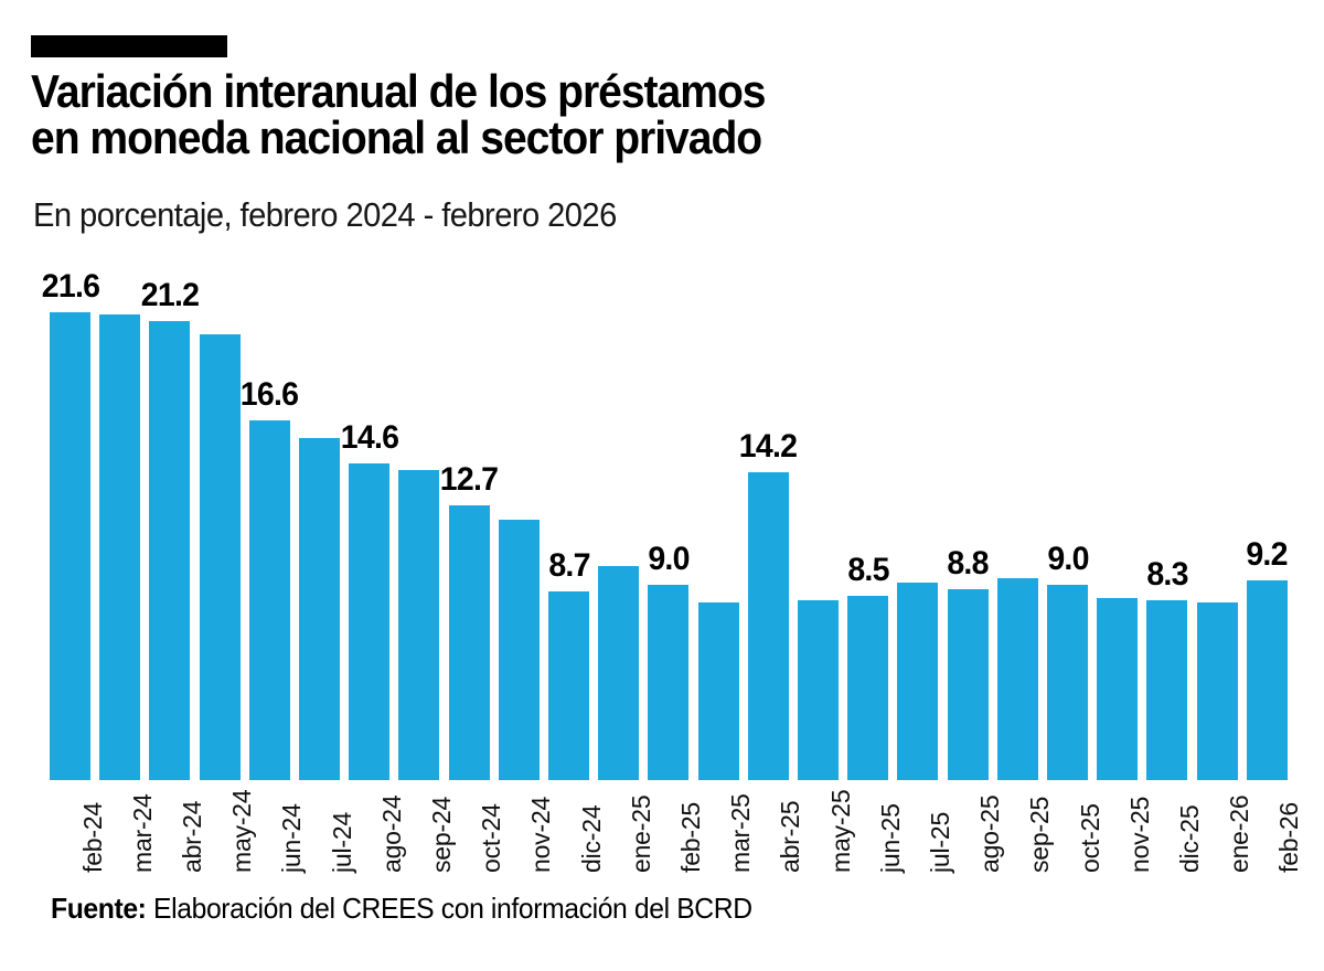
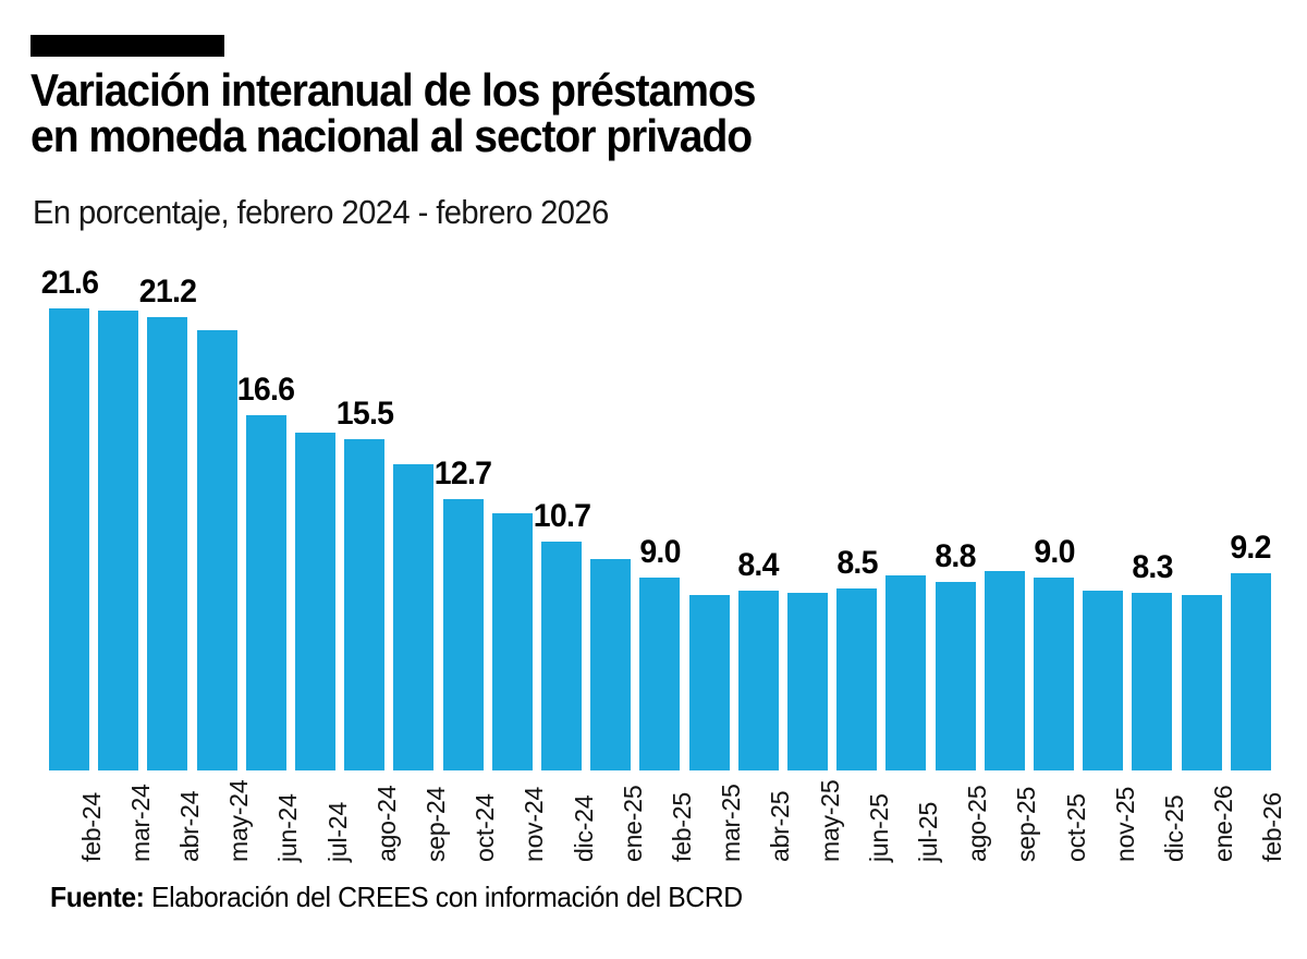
ago-24: 14.6 -> 15.5
dic-24: 8.7 -> 10.7
abr-25: 14.2 -> 8.4
